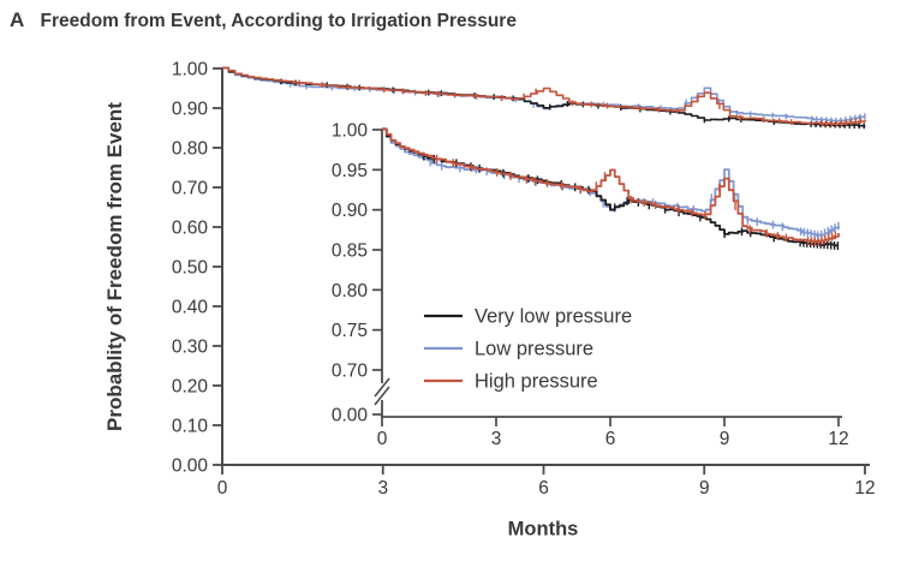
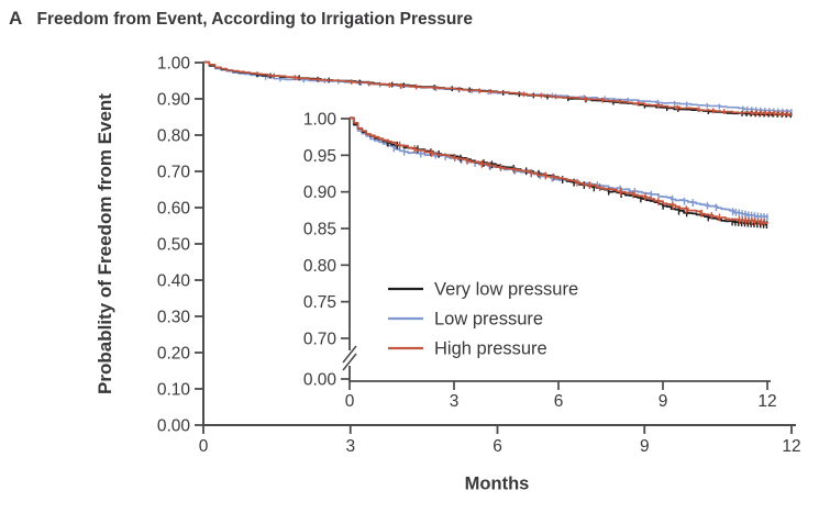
Very low pressure/6: 0.90 -> 0.92
Low pressure/6: 0.90 -> 0.92
High pressure/6: 0.95 -> 0.92
Very low pressure/9: 0.87 -> 0.88
Low pressure/9: 0.95 -> 0.89
High pressure/9: 0.94 -> 0.89
Low pressure/12: 0.88 -> 0.86
High pressure/12: 0.87 -> 0.86
